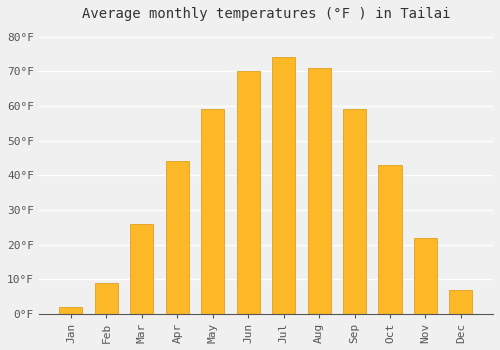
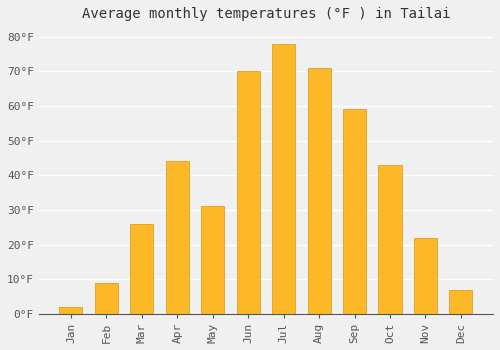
May: 59°F -> 31°F
Jul: 74°F -> 78°F
